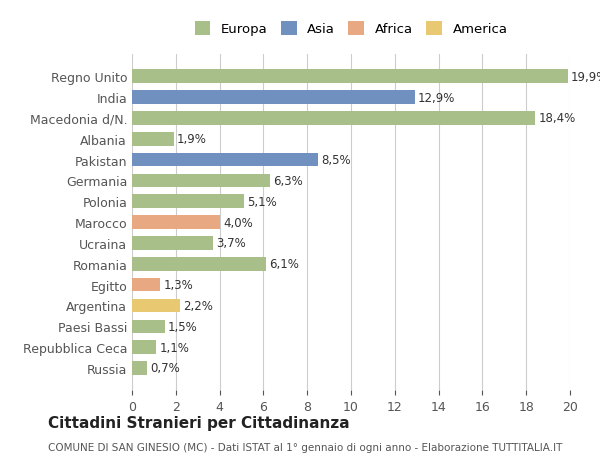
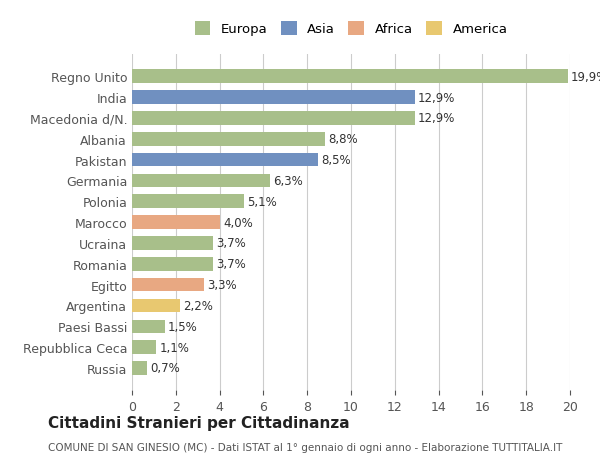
Macedonia d/N.: 18,4% -> 12,9%
Albania: 1,9% -> 8,8%
Romania: 6,1% -> 3,7%
Egitto: 1,3% -> 3,3%
